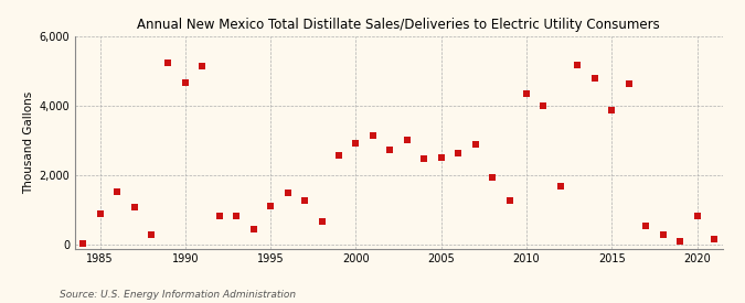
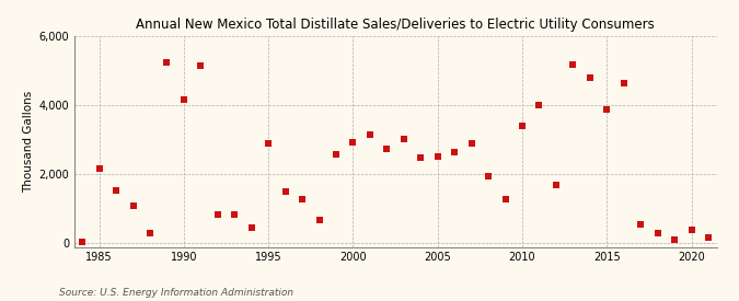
1985: 900 -> 2,150
1990: 4,680 -> 4,150
1995: 1,120 -> 2,900
2010: 4,340 -> 3,400
2020: 830 -> 400
